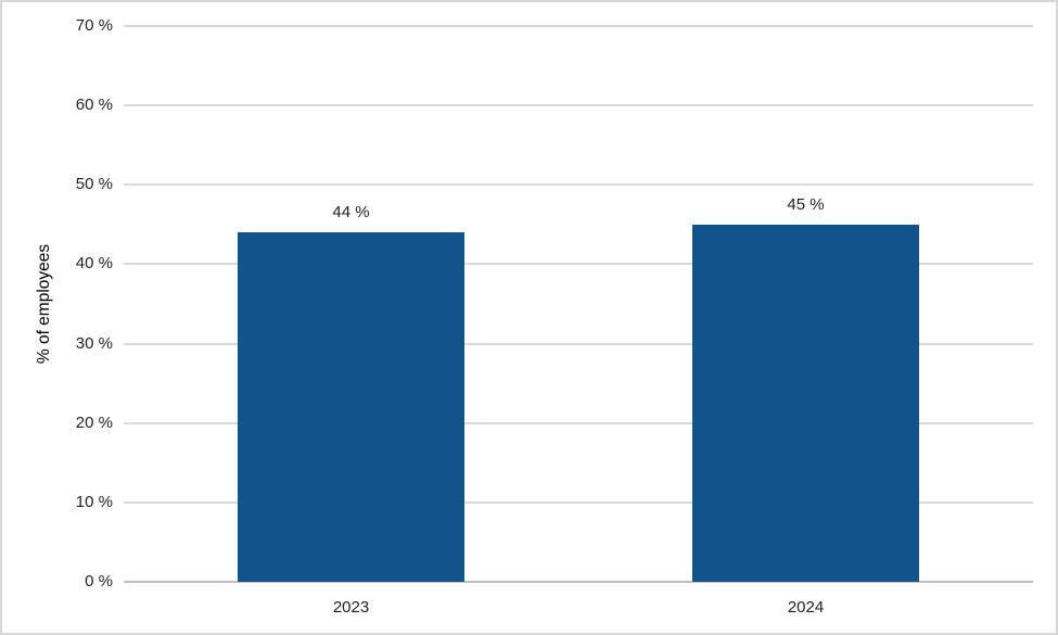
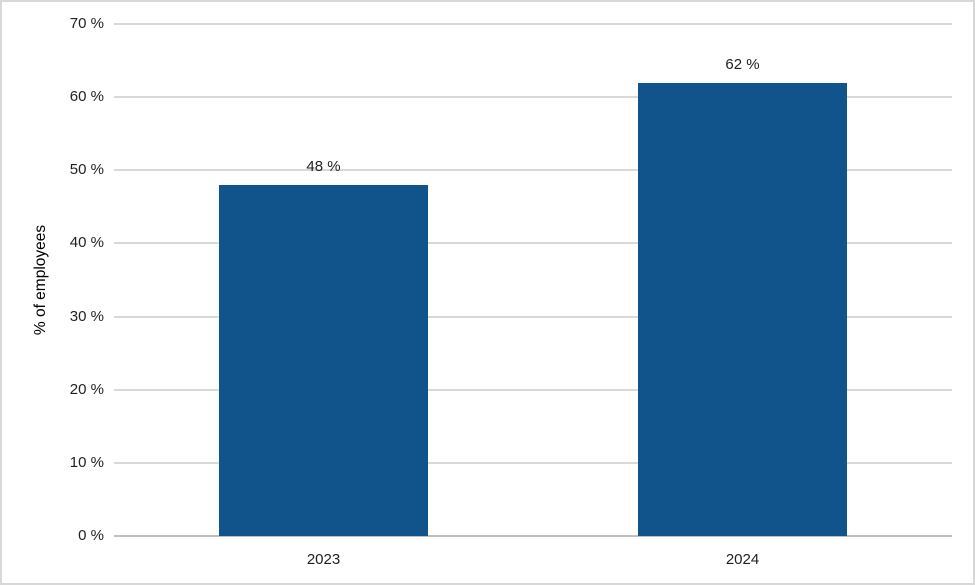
2023: 44 -> 48
2024: 45 -> 62
